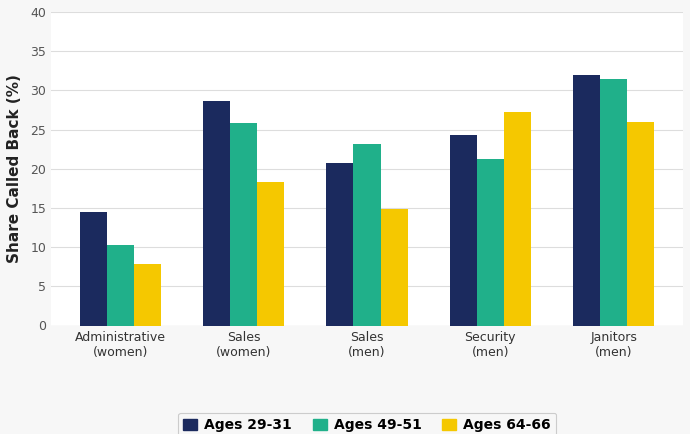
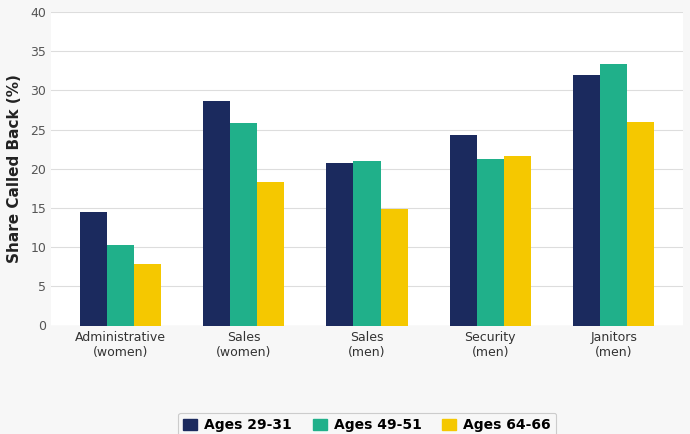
Ages 49-51/Sales (men): 23.2 -> 21.0
Ages 64-66/Security (men): 27.2 -> 21.6
Ages 49-51/Janitors (men): 31.4 -> 33.3
